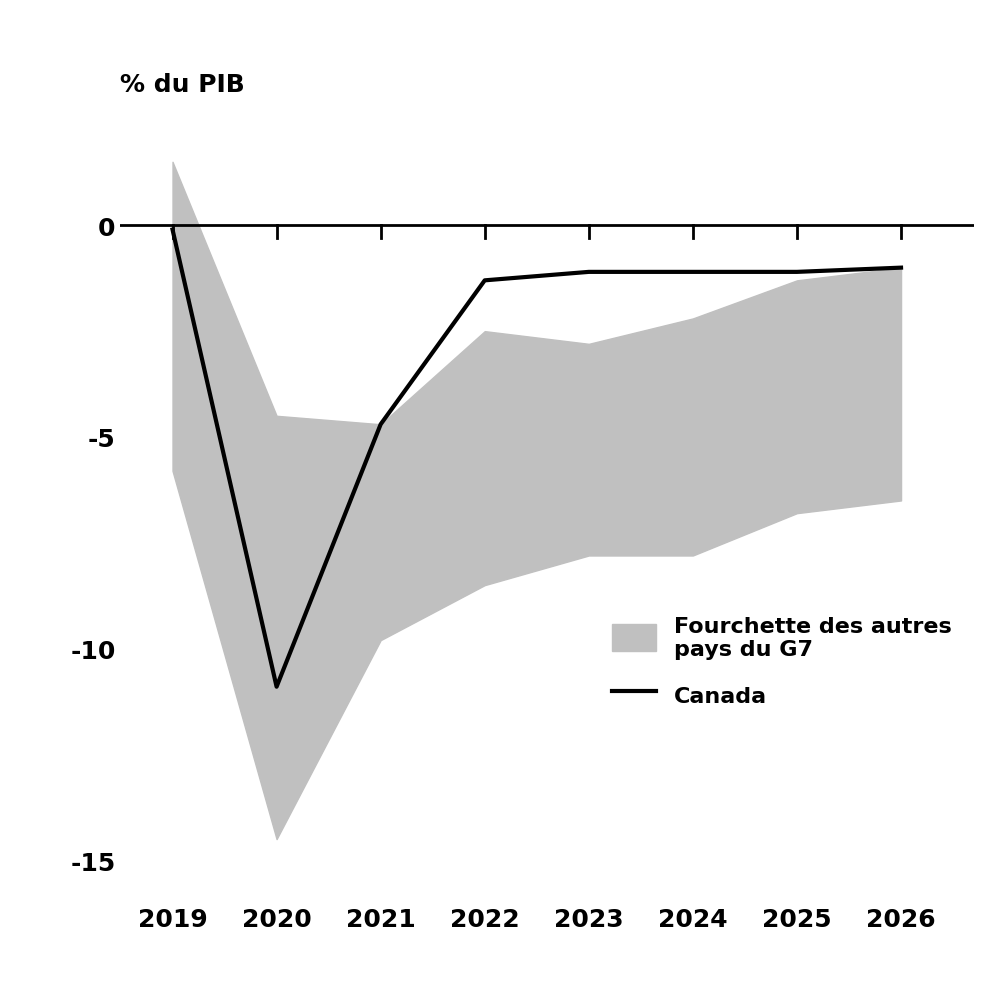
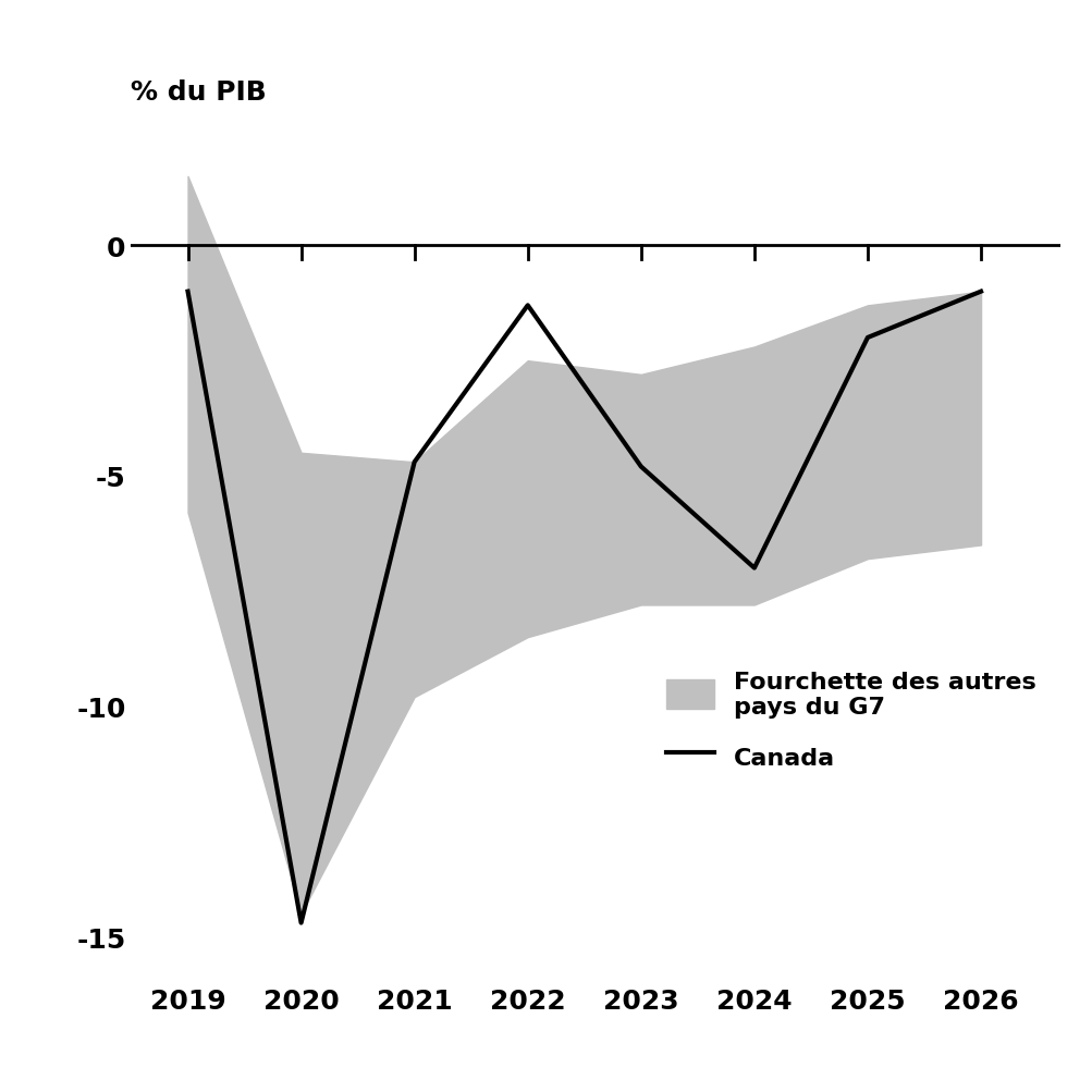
Canada/2019: -0.1 -> -1.0
Canada/2020: -10.9 -> -14.7
Canada/2023: -1.1 -> -4.8
Canada/2024: -1.1 -> -7.0
Canada/2025: -1.1 -> -2.0
